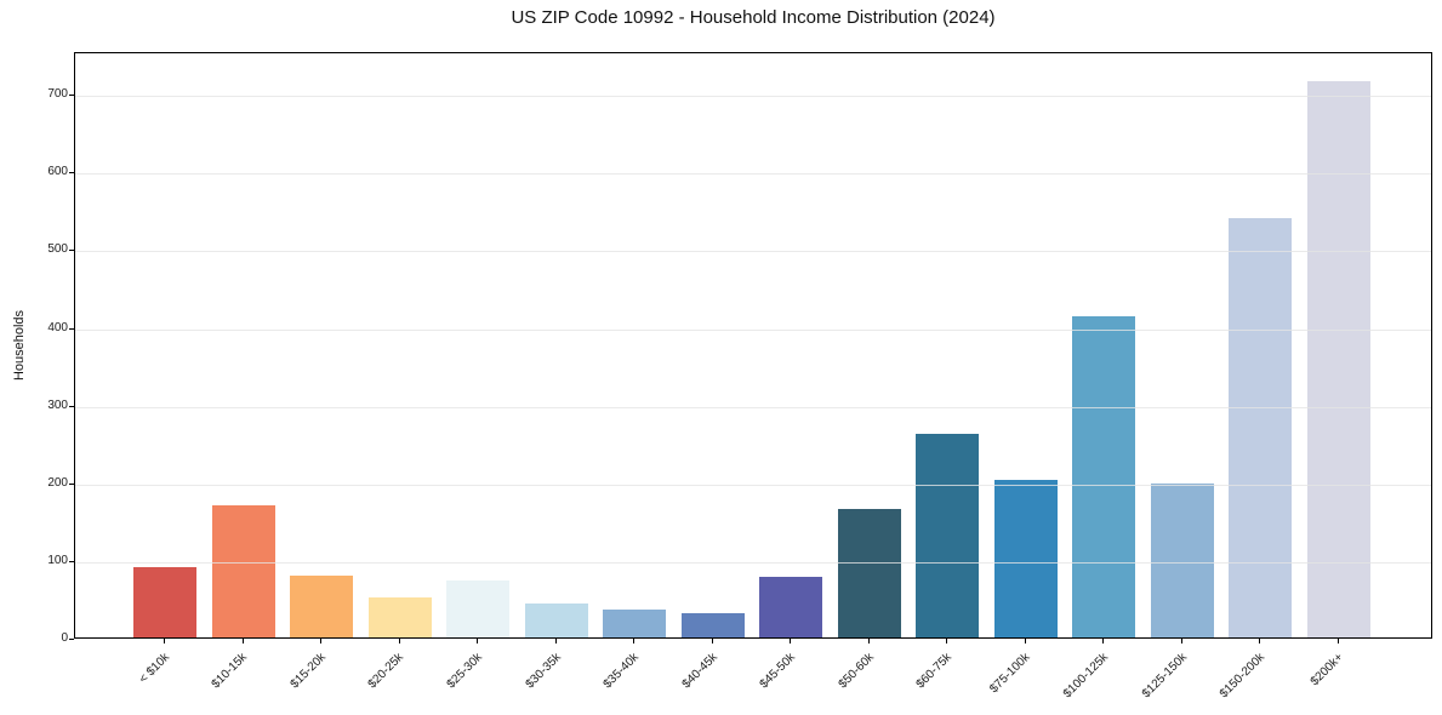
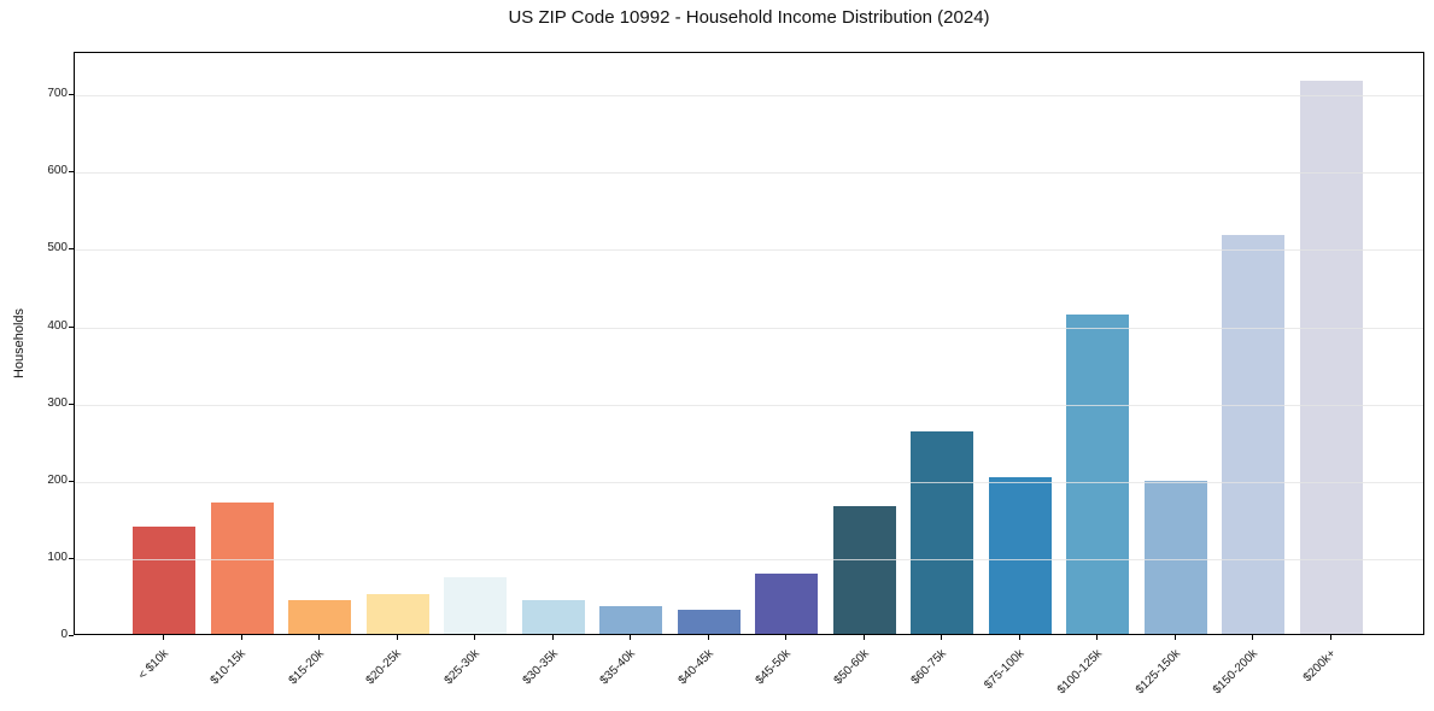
< $10k: 90 -> 140
$15-20k: 80 -> 40
$150-200k: 540 -> 520
